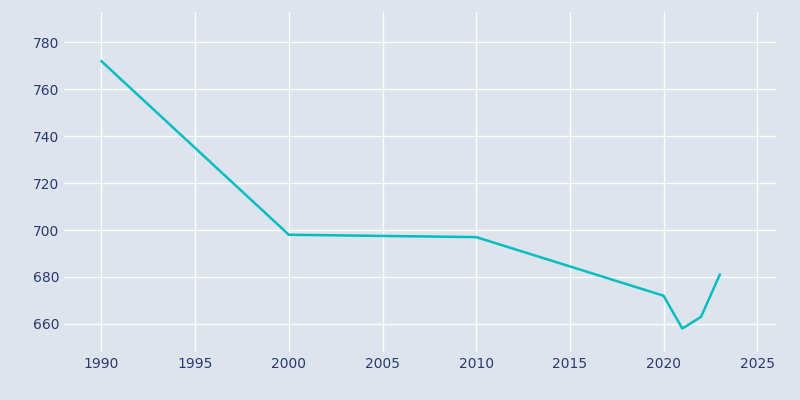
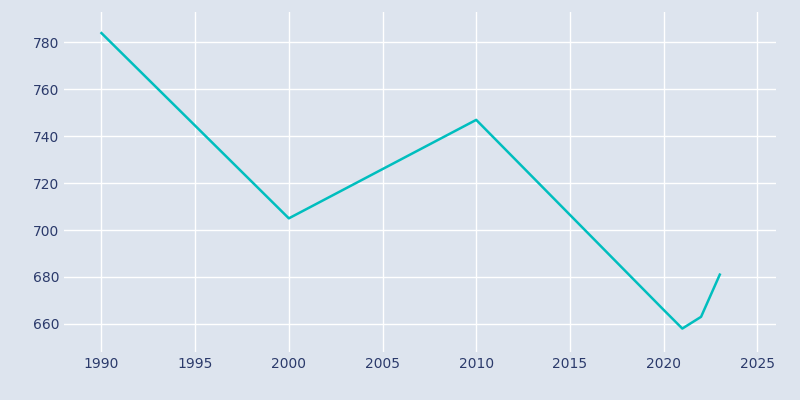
1990: 772 -> 784
2000: 698 -> 705
2010: 697 -> 747
2020: 672 -> 666
